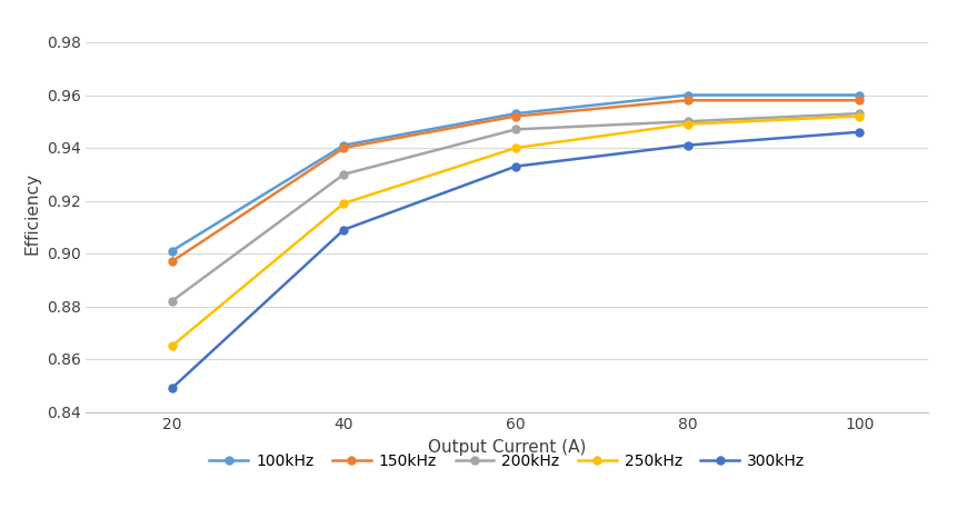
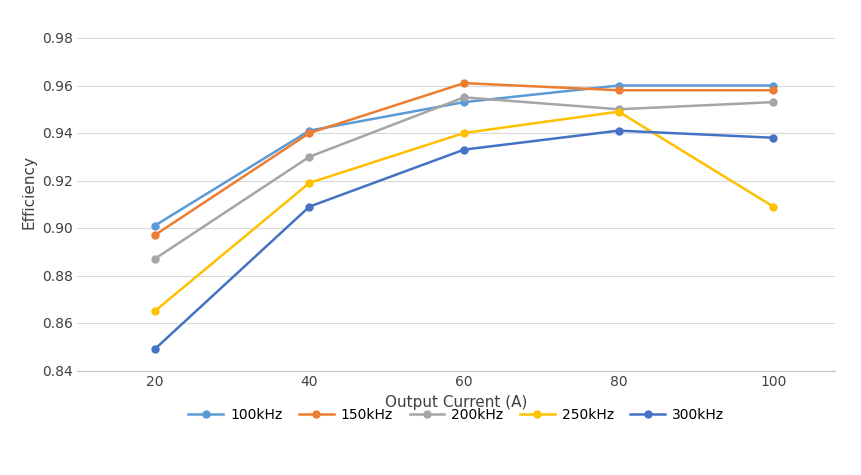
200kHz/20: 0.882 -> 0.887
150kHz/60: 0.952 -> 0.961
200kHz/60: 0.947 -> 0.955
250kHz/100: 0.952 -> 0.909
300kHz/100: 0.946 -> 0.938
